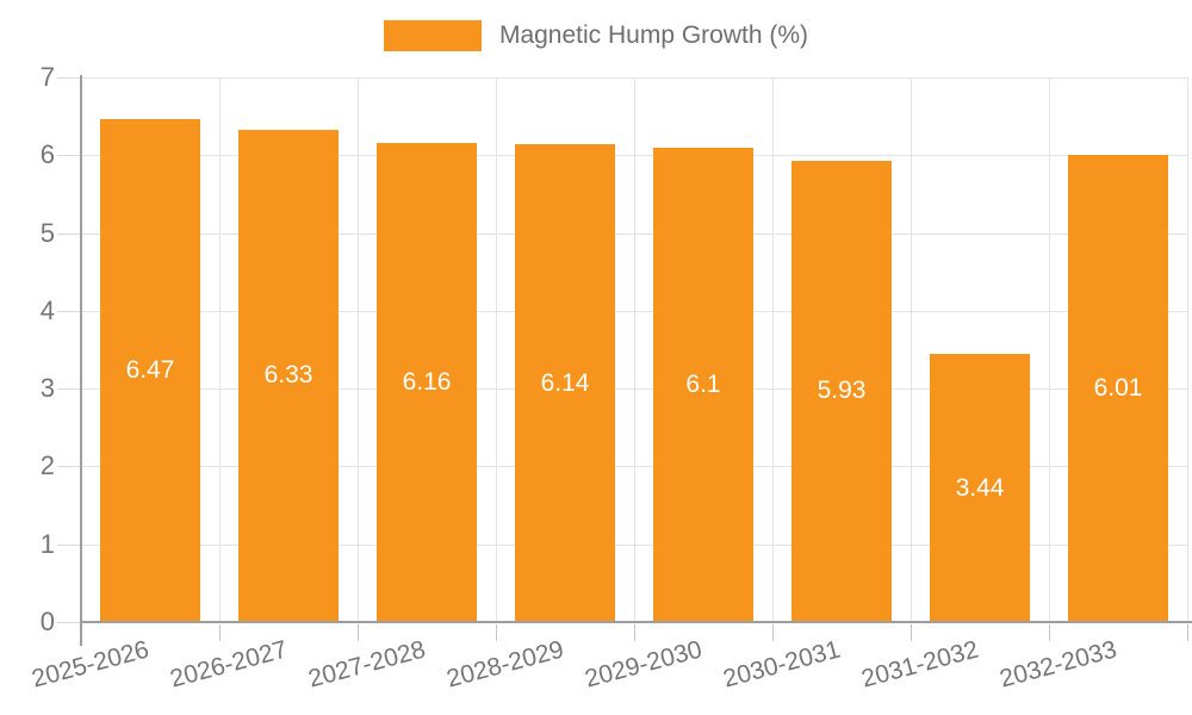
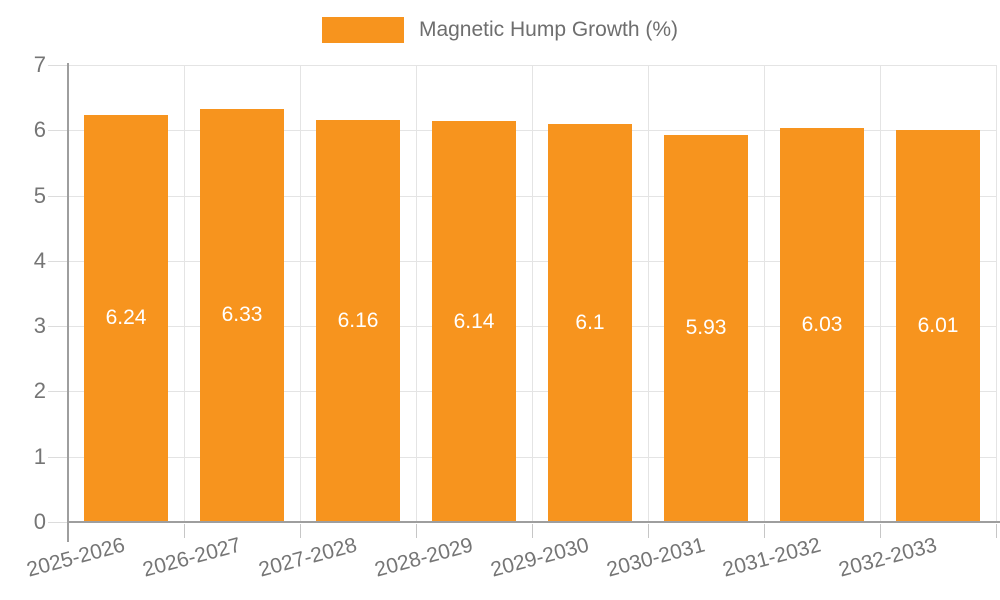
2025-2026: 6.47 -> 6.24
2031-2032: 3.44 -> 6.03
